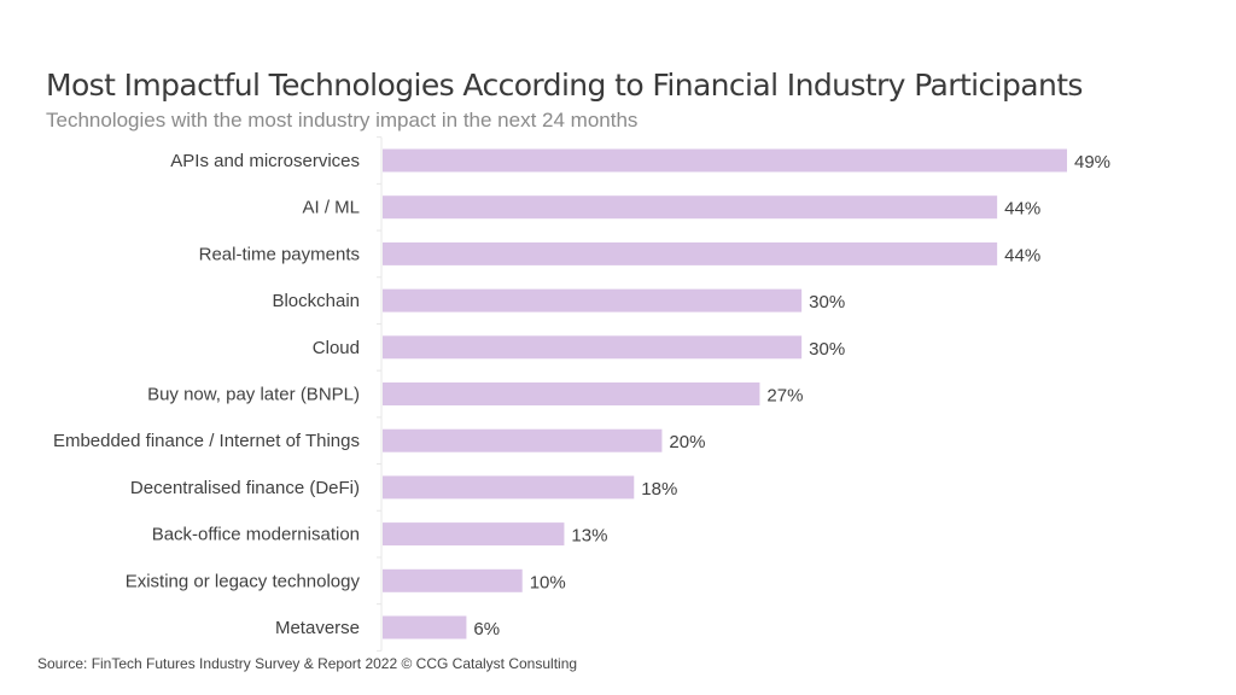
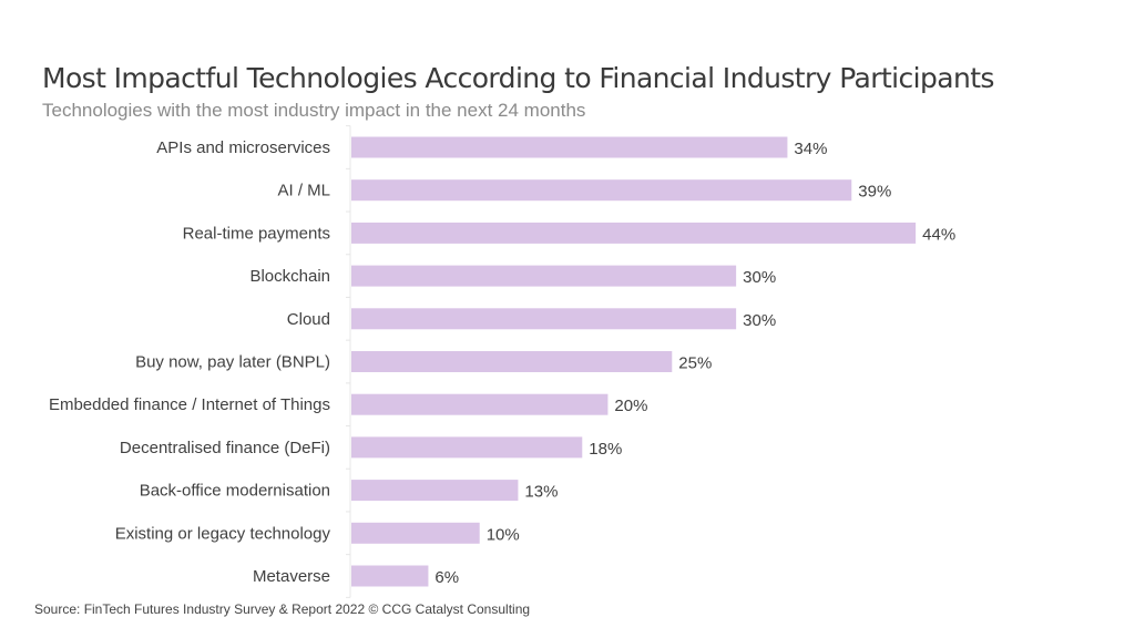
APIs and microservices: 49% -> 34%
AI / ML: 44% -> 39%
Buy now, pay later (BNPL): 27% -> 25%
